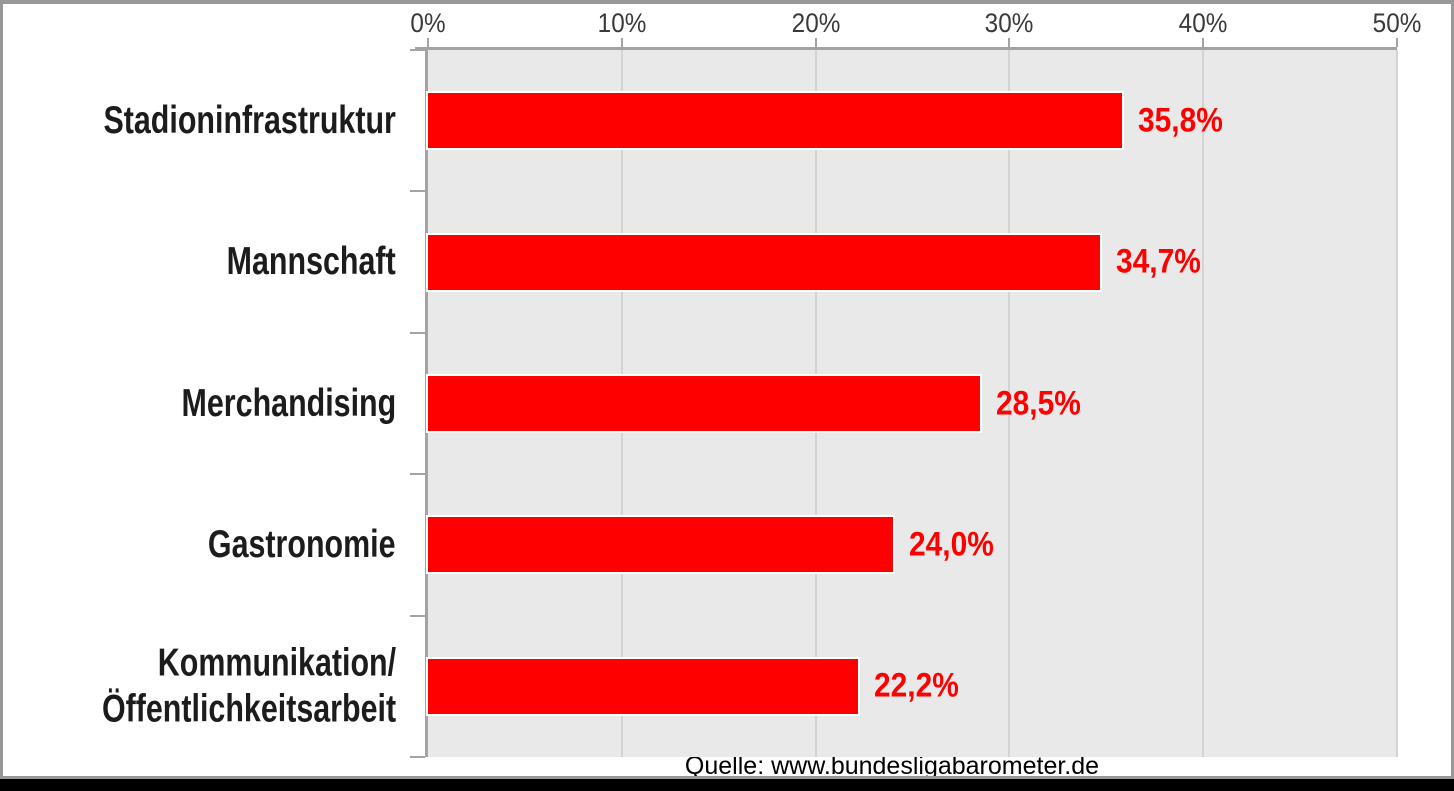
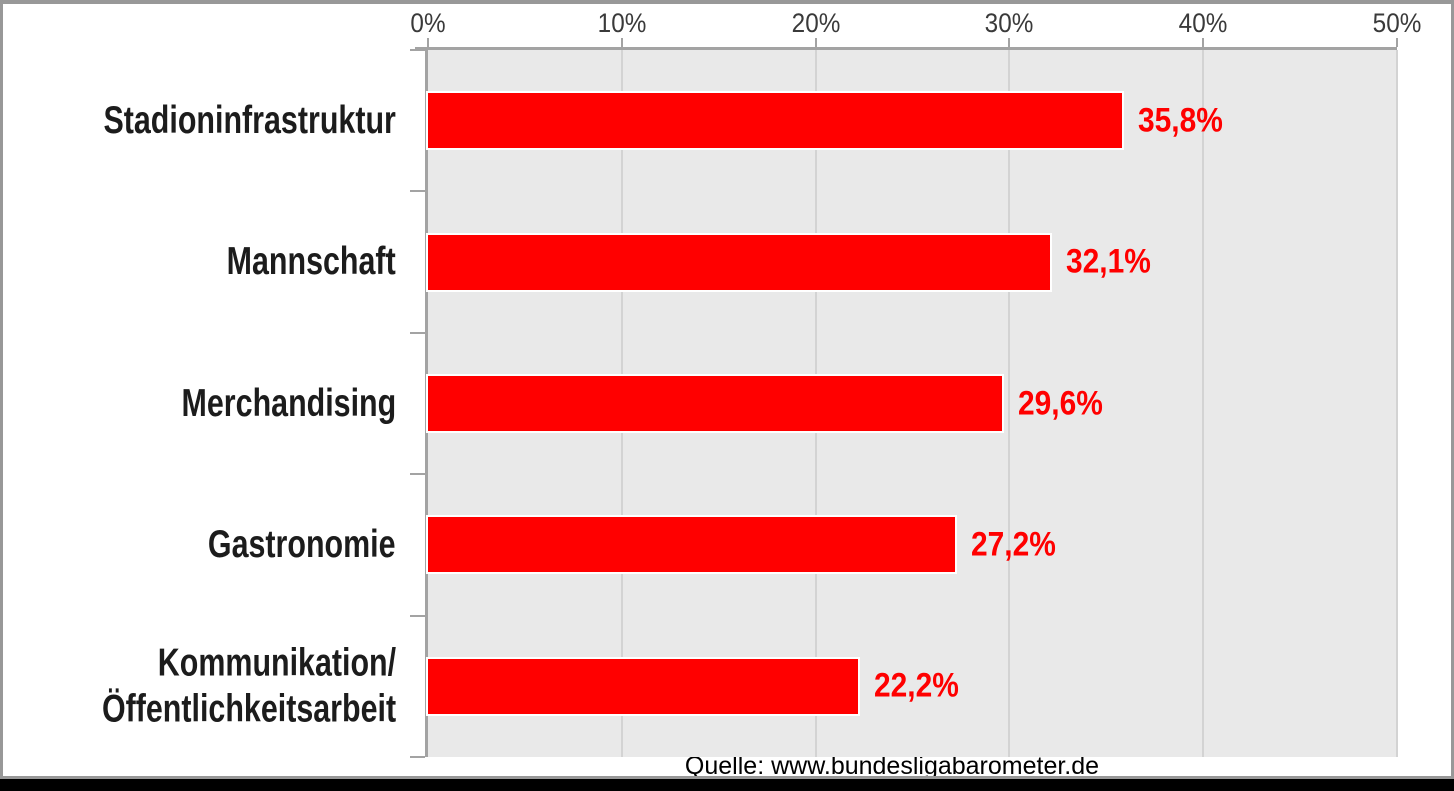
Mannschaft: 34,7% -> 32,1%
Merchandising: 28,5% -> 29,6%
Gastronomie: 24,0% -> 27,2%
